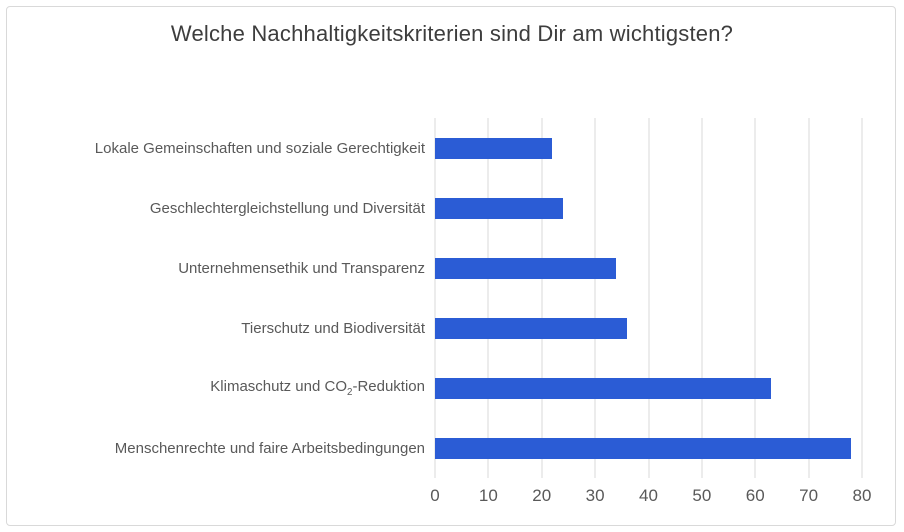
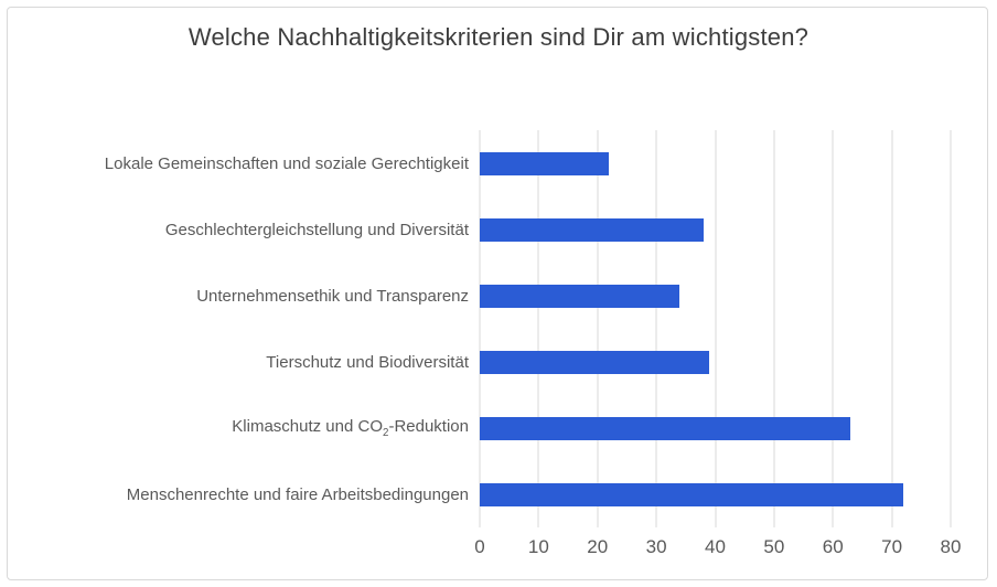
Geschlechtergleichstellung und Diversität: 24 -> 38
Tierschutz und Biodiversität: 36 -> 39
Menschenrechte und faire Arbeitsbedingungen: 78 -> 72
